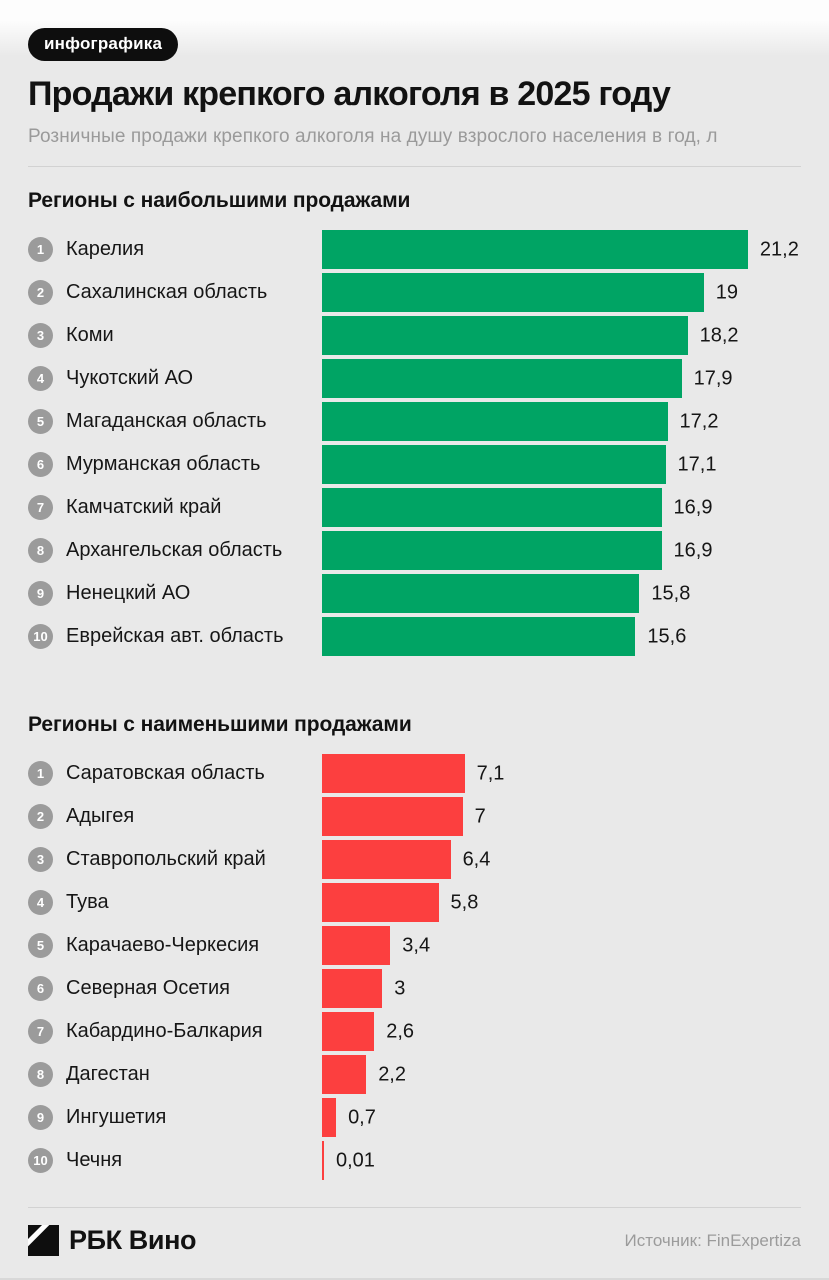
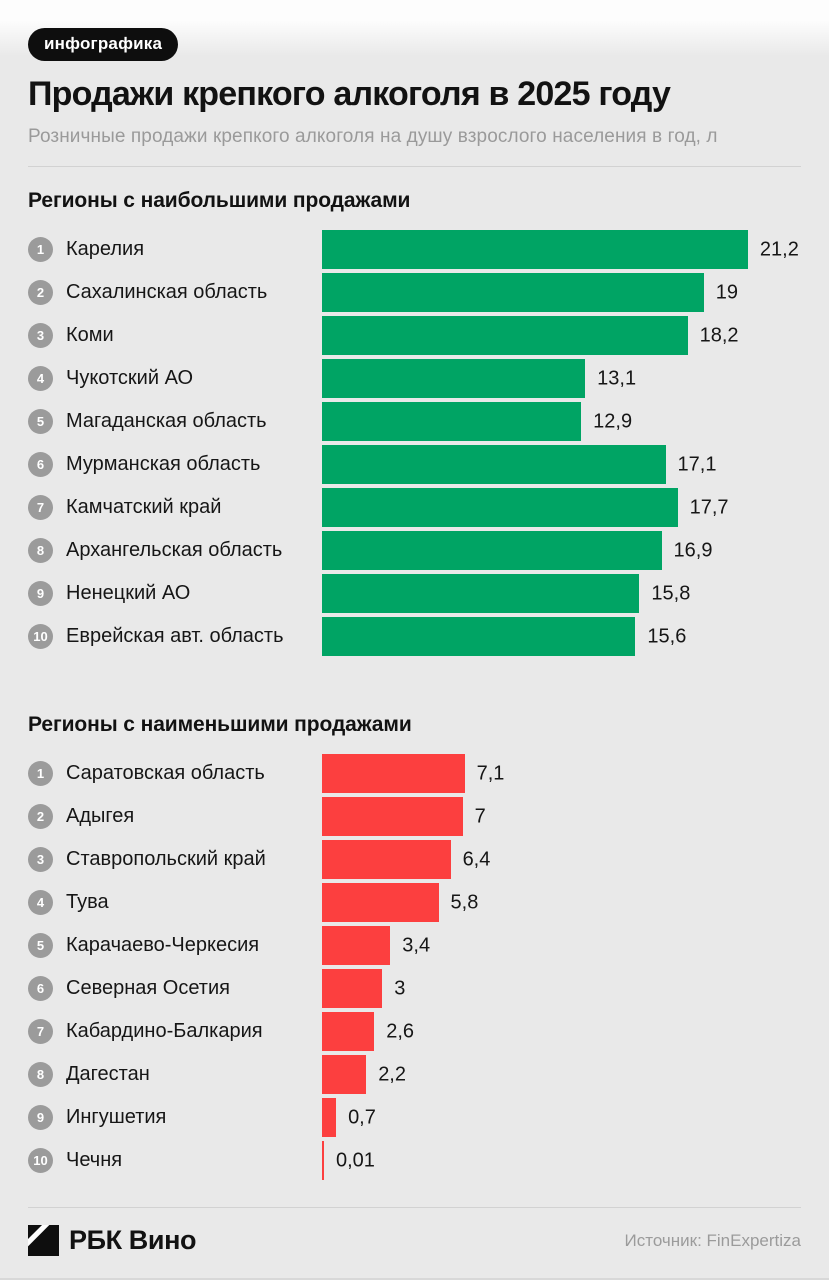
Регионы с наибольшими продажами/Чукотский АО: 17,9 -> 13,1
Регионы с наибольшими продажами/Магаданская область: 17,2 -> 12,9
Регионы с наибольшими продажами/Камчатский край: 16,9 -> 17,7
